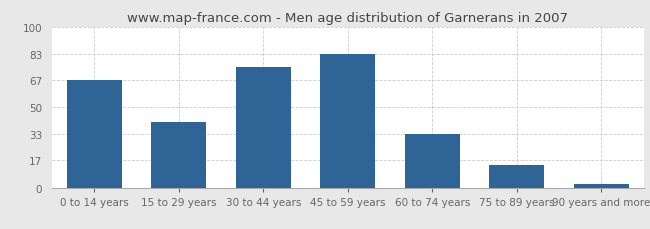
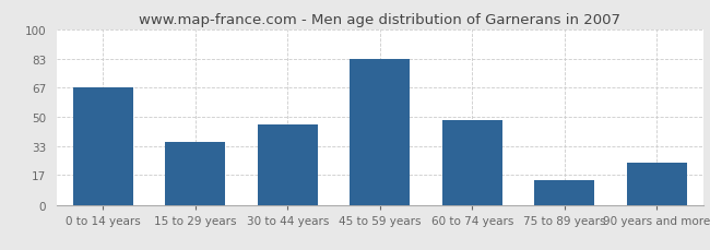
15 to 29 years: 41 -> 36
30 to 44 years: 75 -> 46
60 to 74 years: 33 -> 48
90 years and more: 2 -> 24
